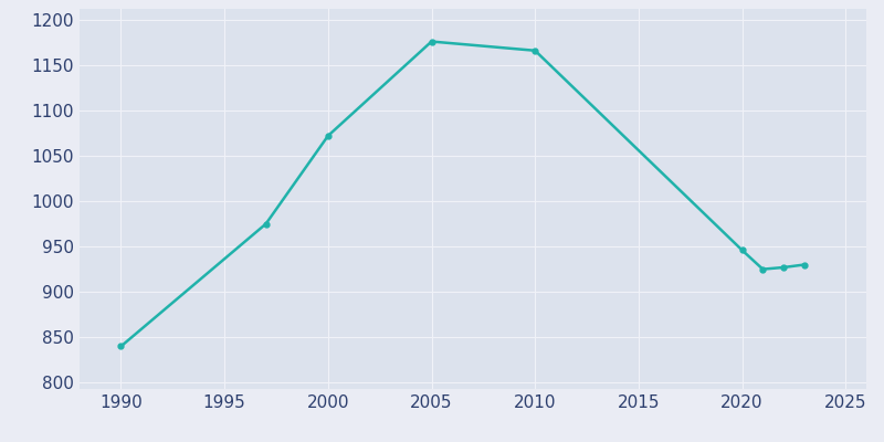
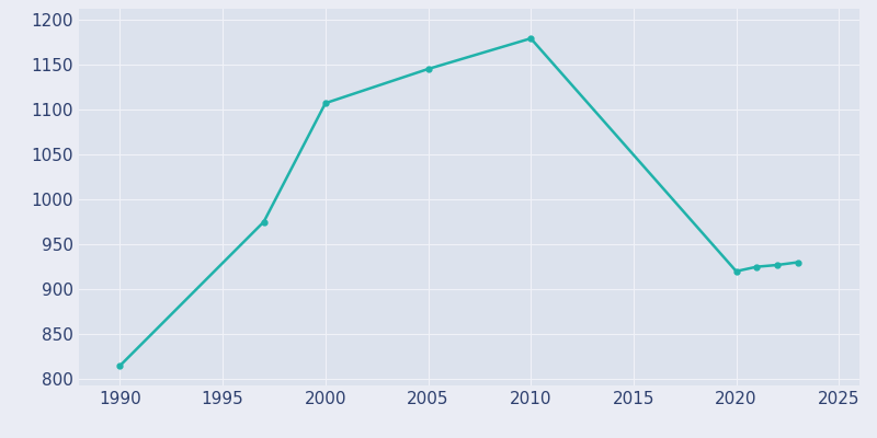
1990: 840 -> 815
2000: 1072 -> 1107
2005: 1176 -> 1145
2010: 1166 -> 1179
2020: 946 -> 920
